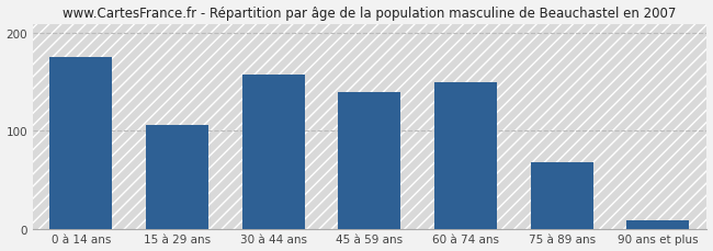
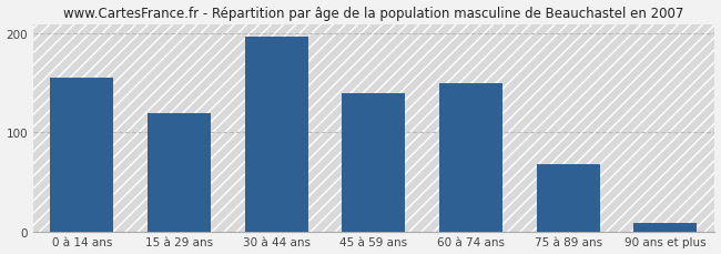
0 à 14 ans: 176 -> 155
15 à 29 ans: 106 -> 120
30 à 44 ans: 158 -> 197
